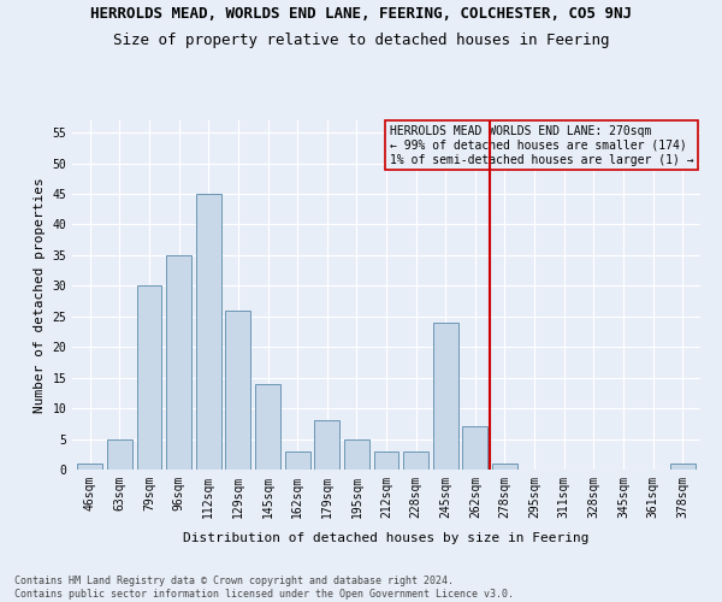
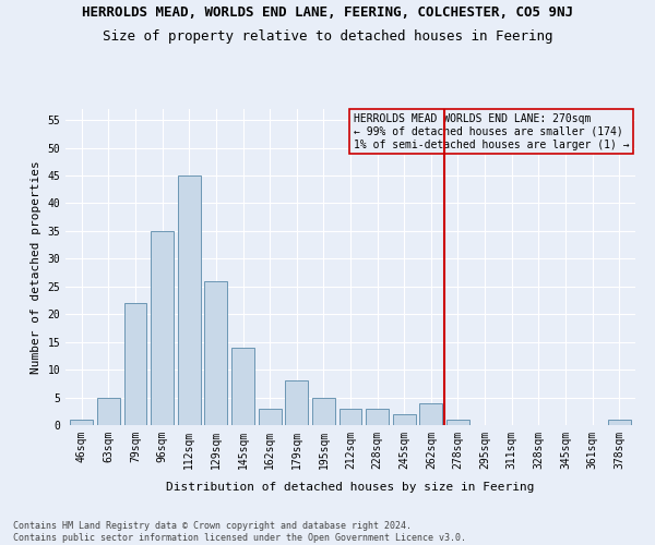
79sqm: 30 -> 22
245sqm: 24 -> 2
262sqm: 7 -> 4
